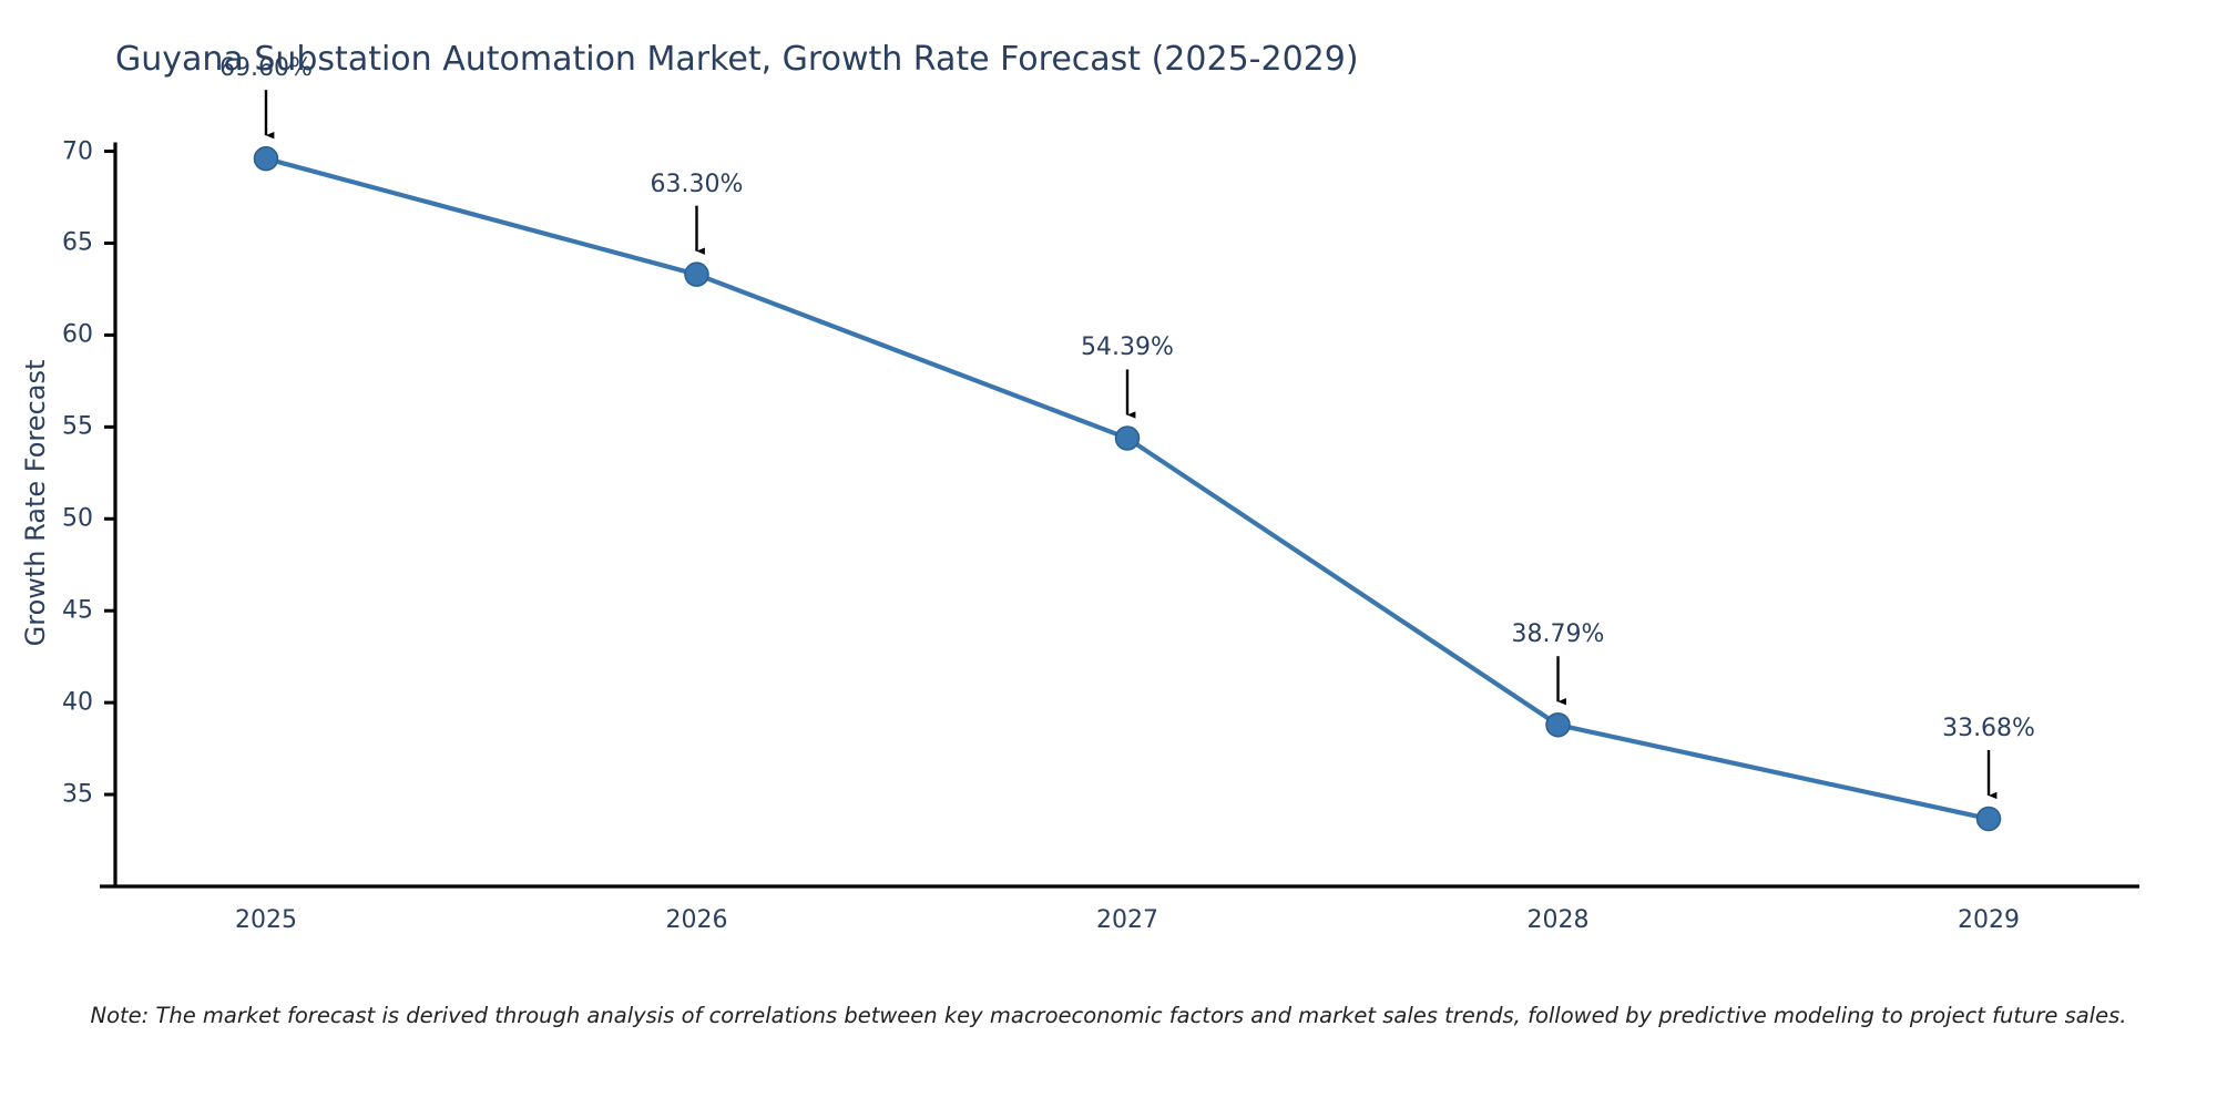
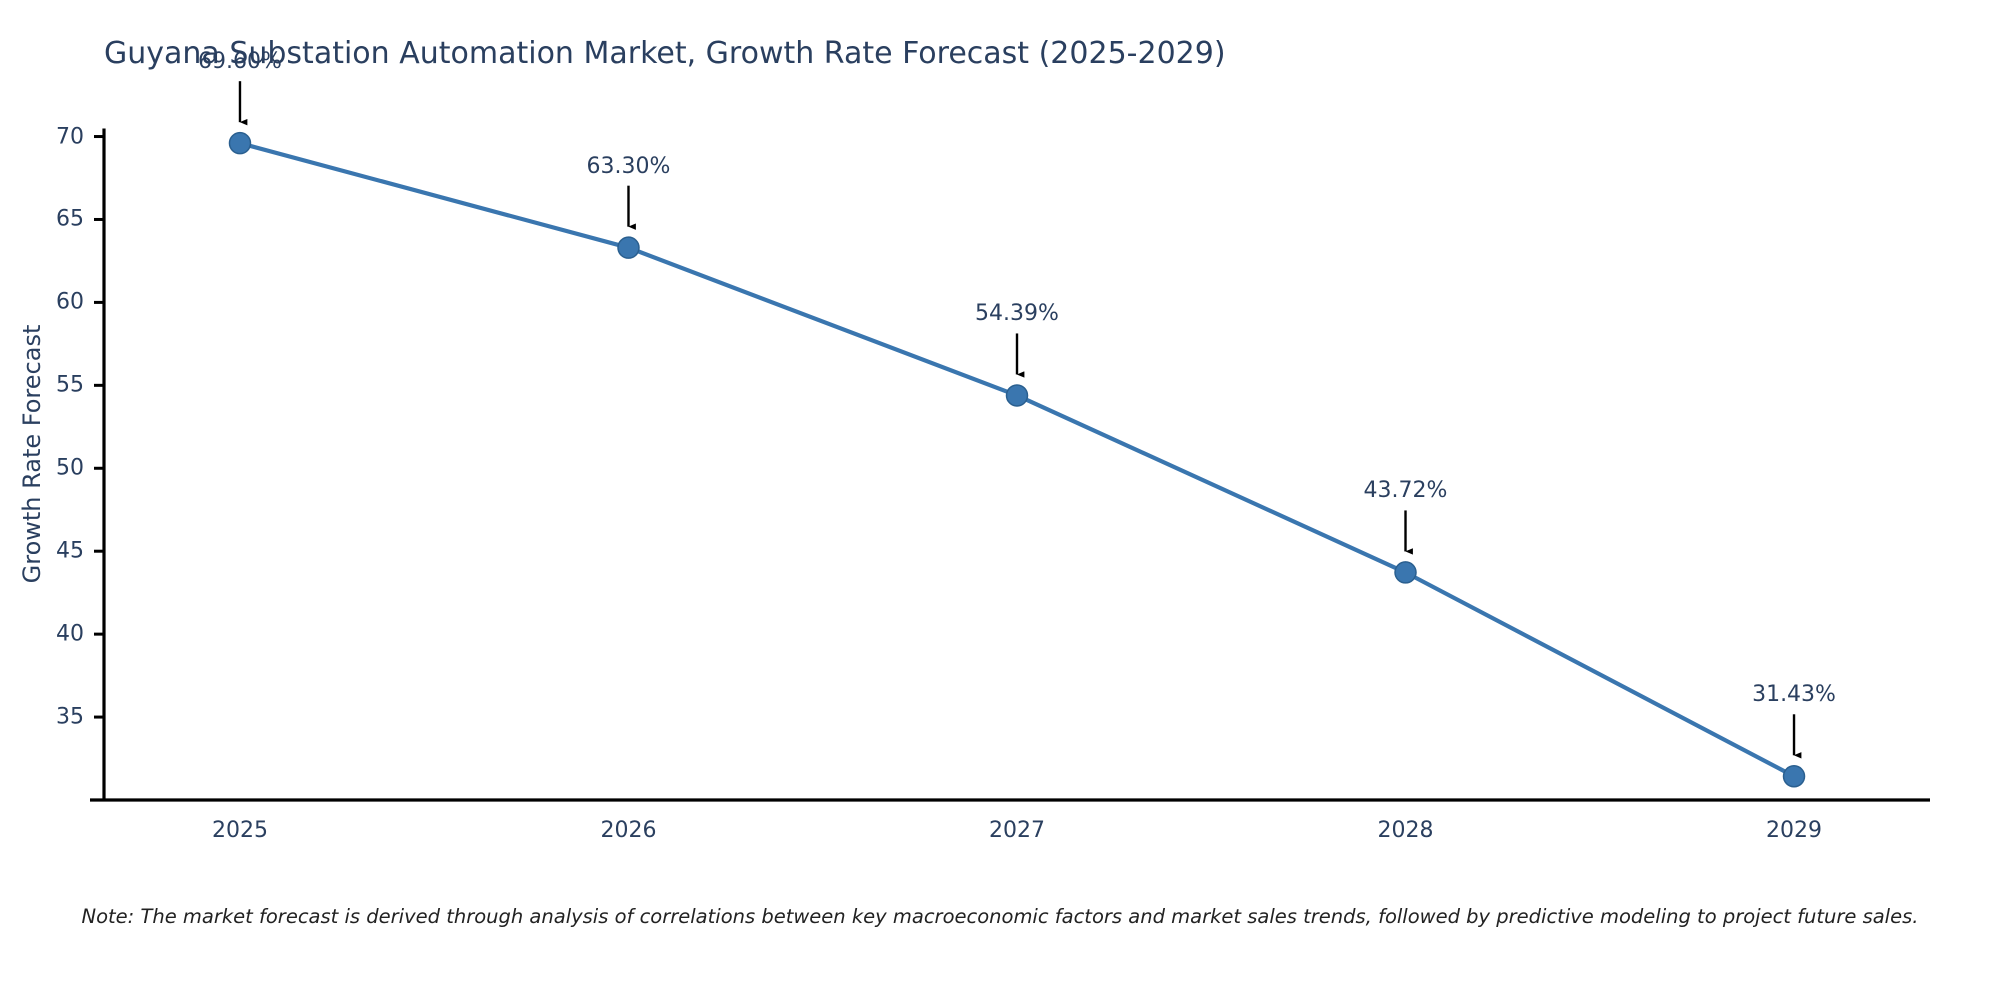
2028: 38.79% -> 43.72%
2029: 33.68% -> 31.43%
